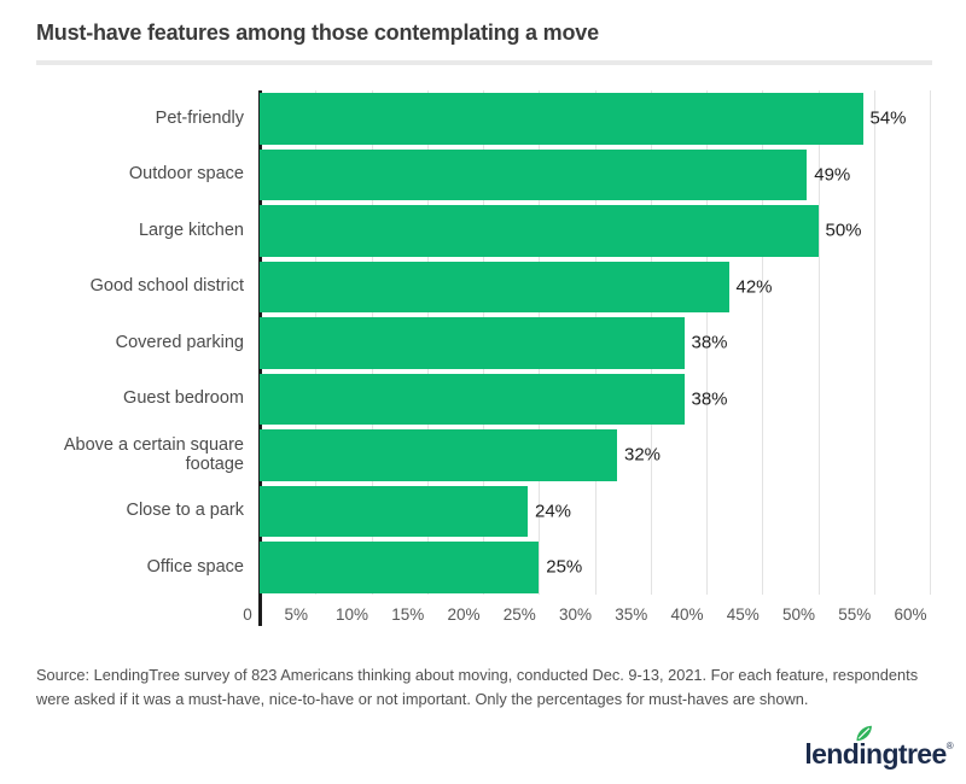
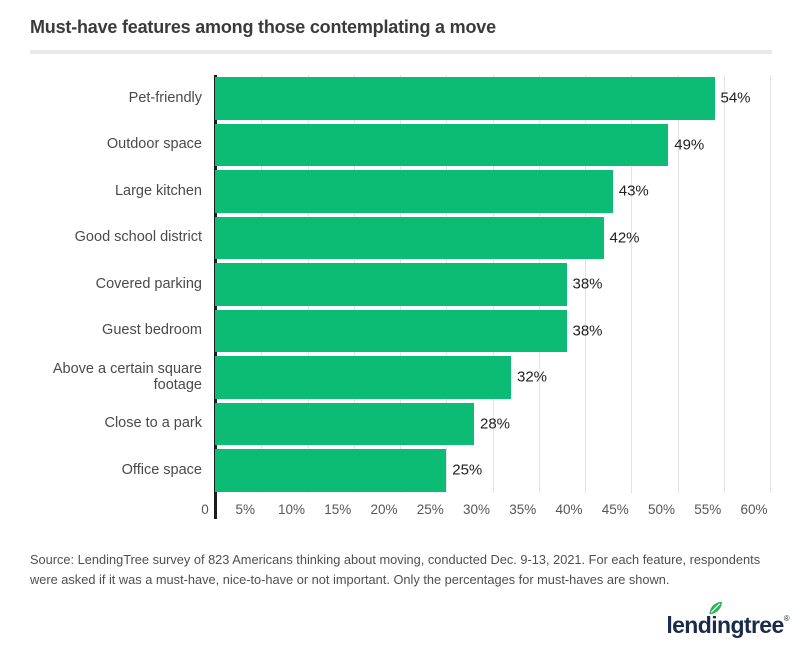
Large kitchen: 50% -> 43%
Close to a park: 24% -> 28%
